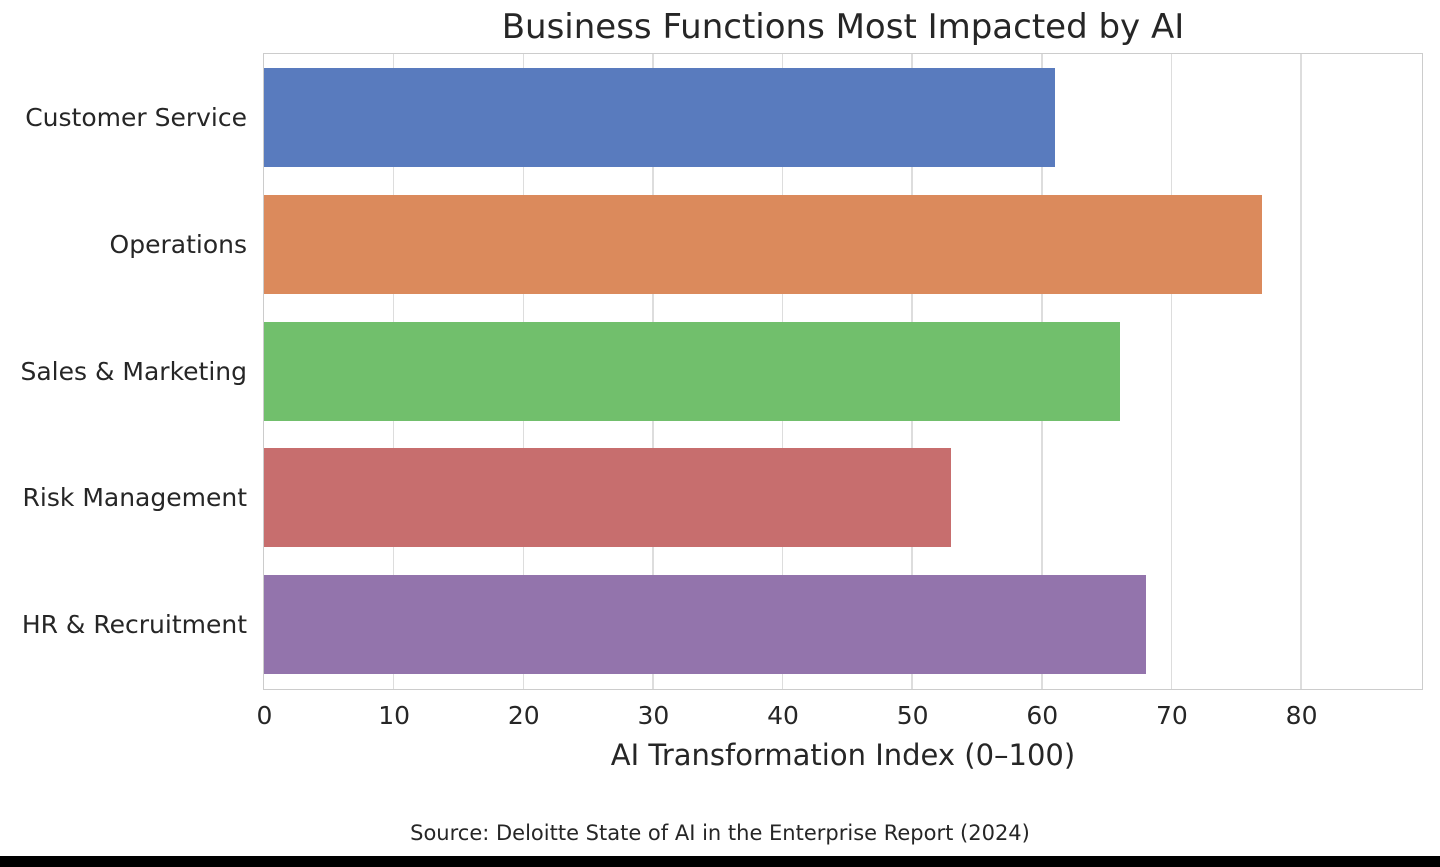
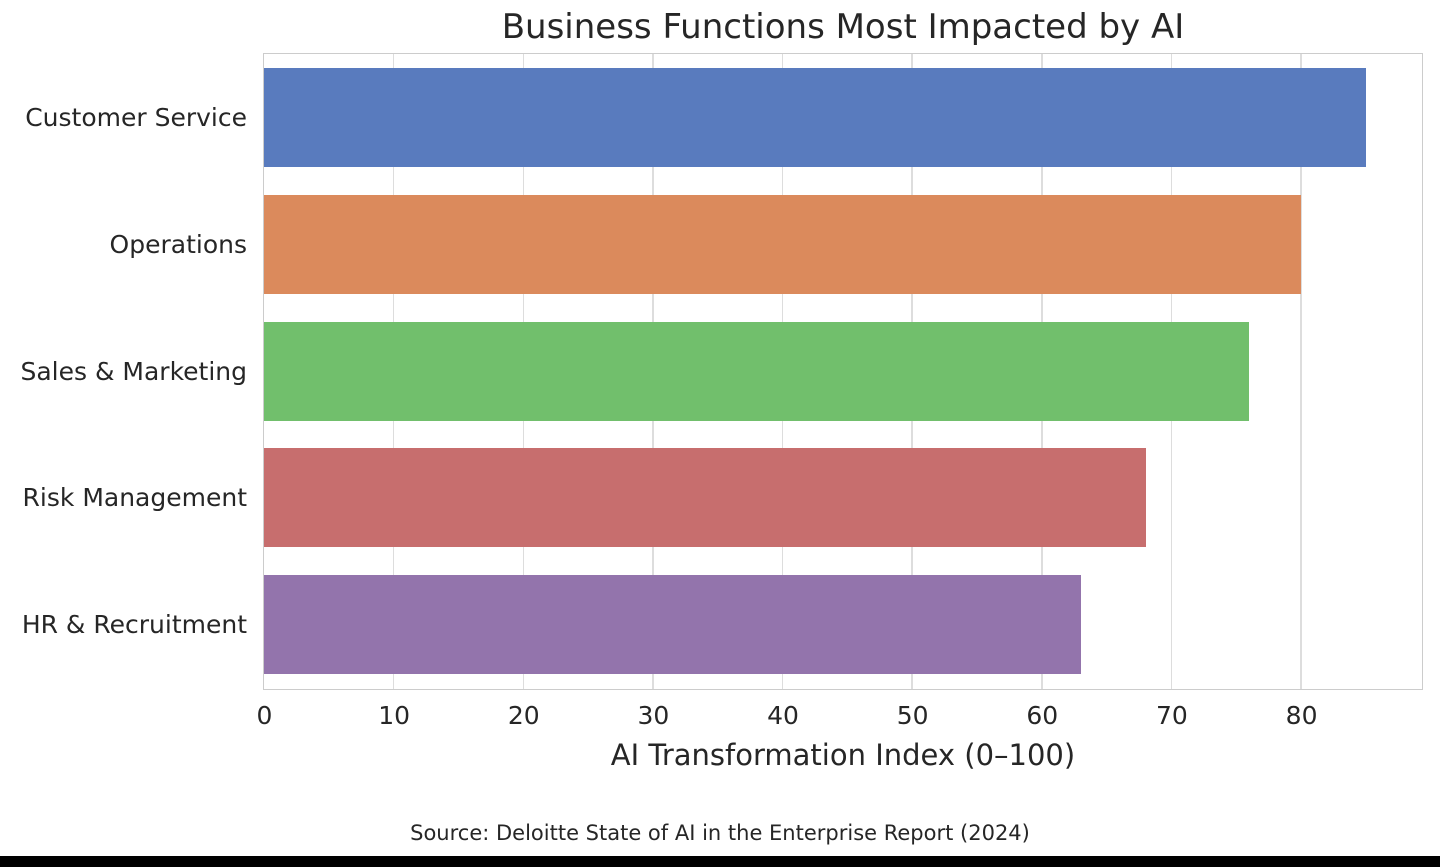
Customer Service: 61 -> 85
Operations: 77 -> 80
Sales & Marketing: 66 -> 76
Risk Management: 53 -> 68
HR & Recruitment: 68 -> 63
